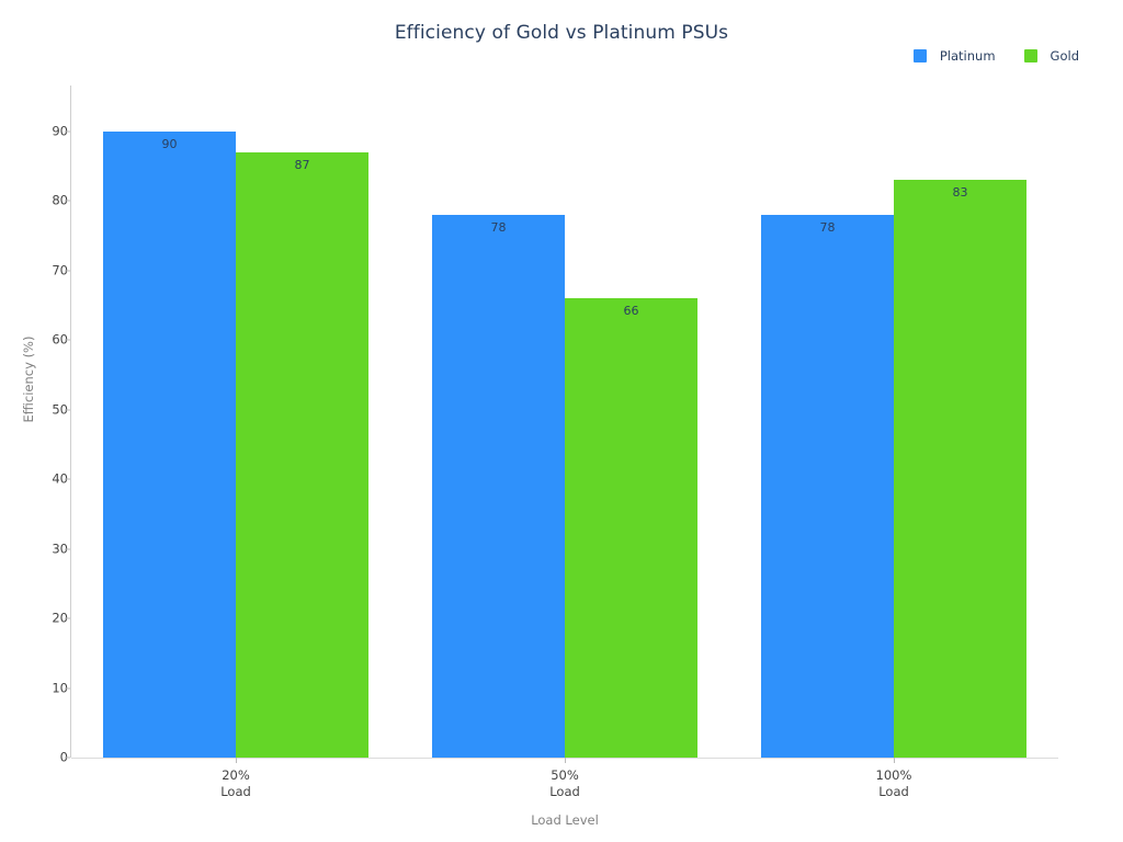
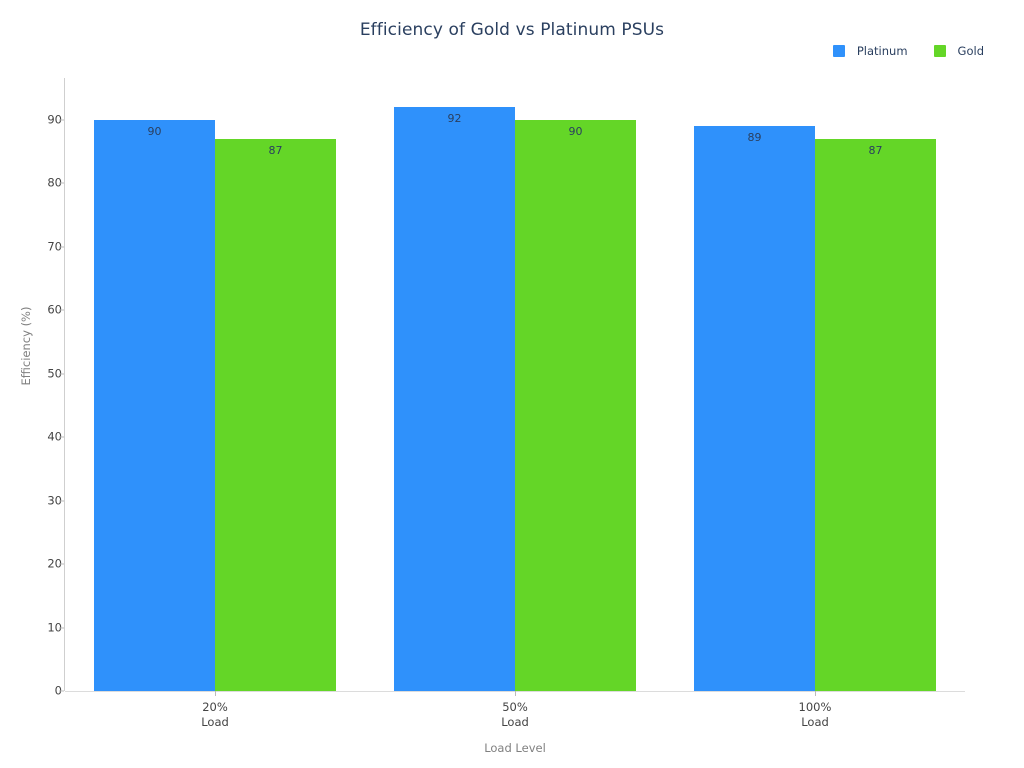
Platinum/50% Load: 78 -> 92
Gold/50% Load: 66 -> 90
Platinum/100% Load: 78 -> 89
Gold/100% Load: 83 -> 87
